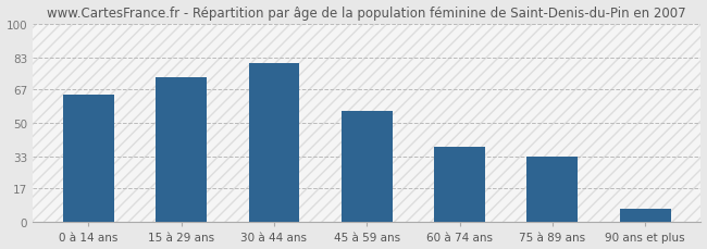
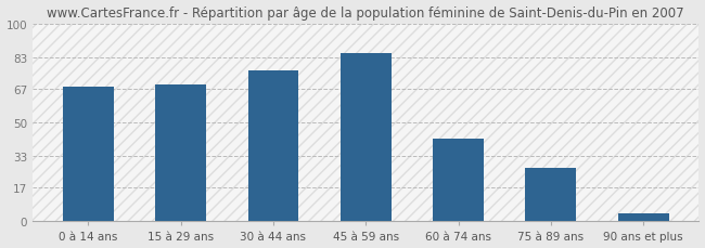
0 à 14 ans: 64 -> 68
15 à 29 ans: 73 -> 69
30 à 44 ans: 80 -> 76
45 à 59 ans: 56 -> 85
60 à 74 ans: 38 -> 42
75 à 89 ans: 33 -> 27
90 ans et plus: 7 -> 4
